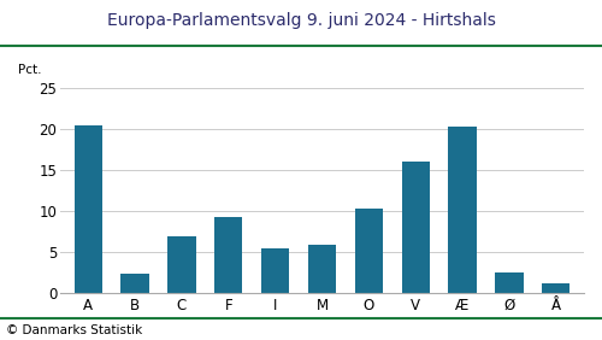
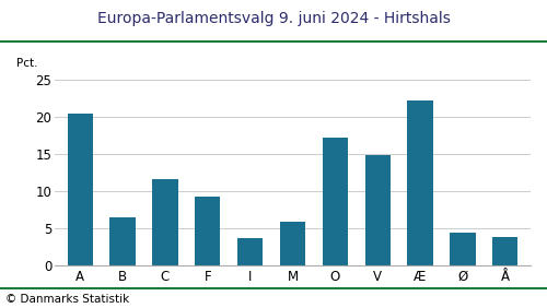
B: 2.3 -> 6.4
C: 6.8 -> 11.6
I: 5.4 -> 3.6
O: 10.3 -> 17.2
V: 16.0 -> 14.8
Æ: 20.3 -> 22.2
Ø: 2.4 -> 4.4
Å: 1.1 -> 3.8
